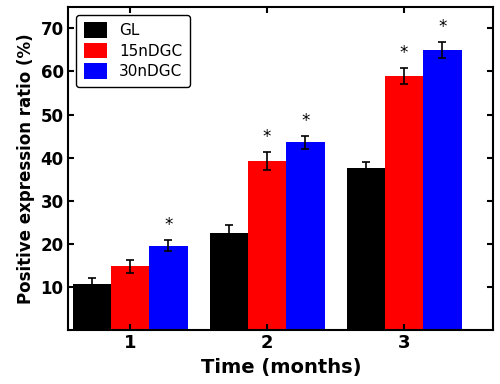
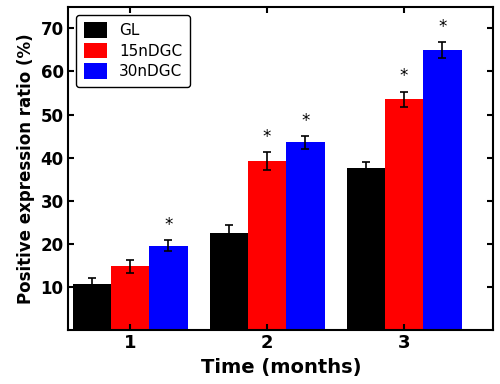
15nDGC/3: 59.0 -> 53.5
